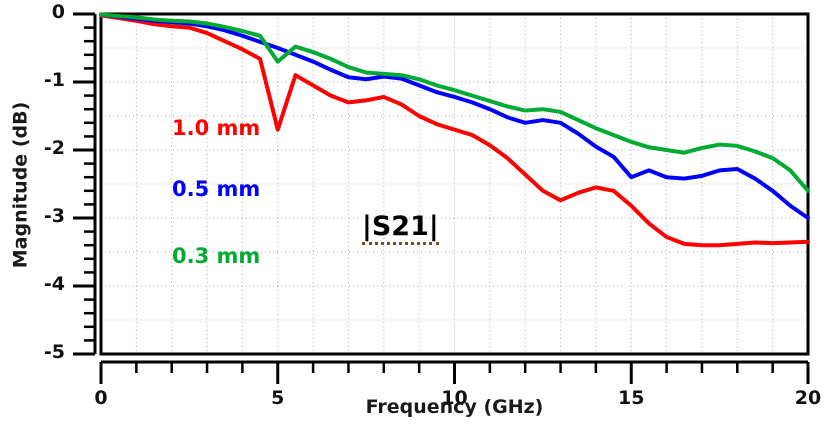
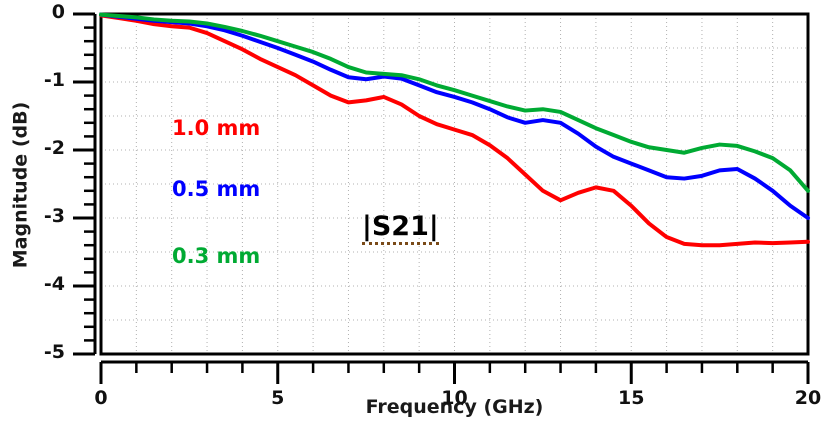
1.0 mm/5: -1.7 -> -0.8
0.3 mm/5: -0.7 -> -0.4
0.5 mm/15: -2.4 -> -2.2
